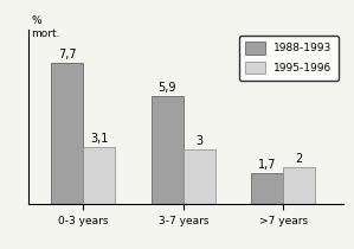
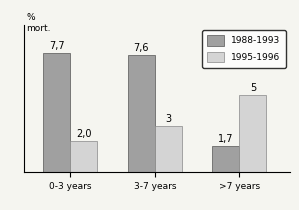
1995-1996/0-3 years: 3,1 -> 2,0
1988-1993/3-7 years: 5,9 -> 7,6
1995-1996/>7 years: 2 -> 5
